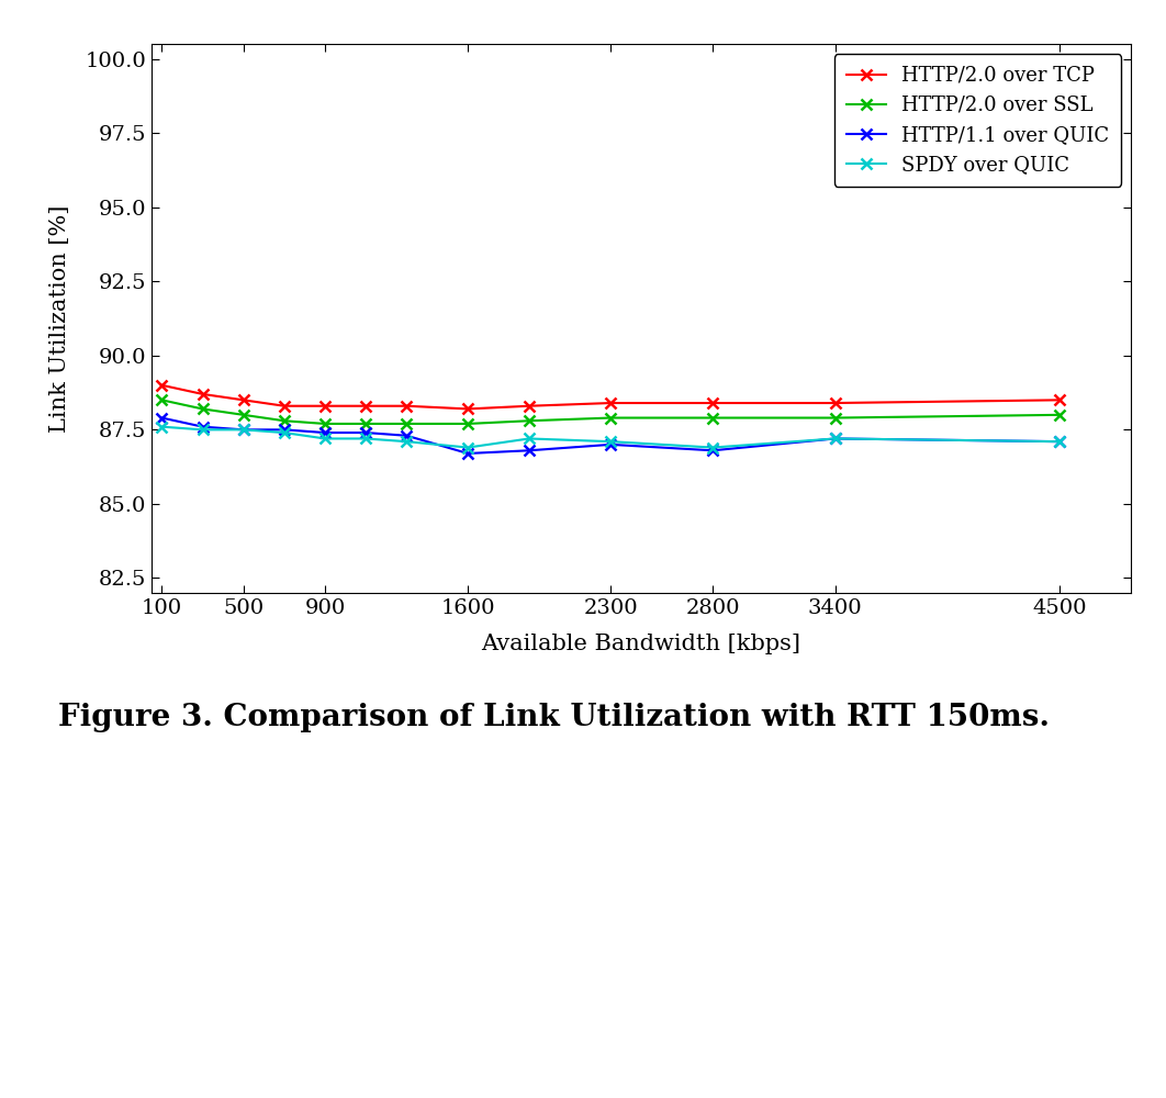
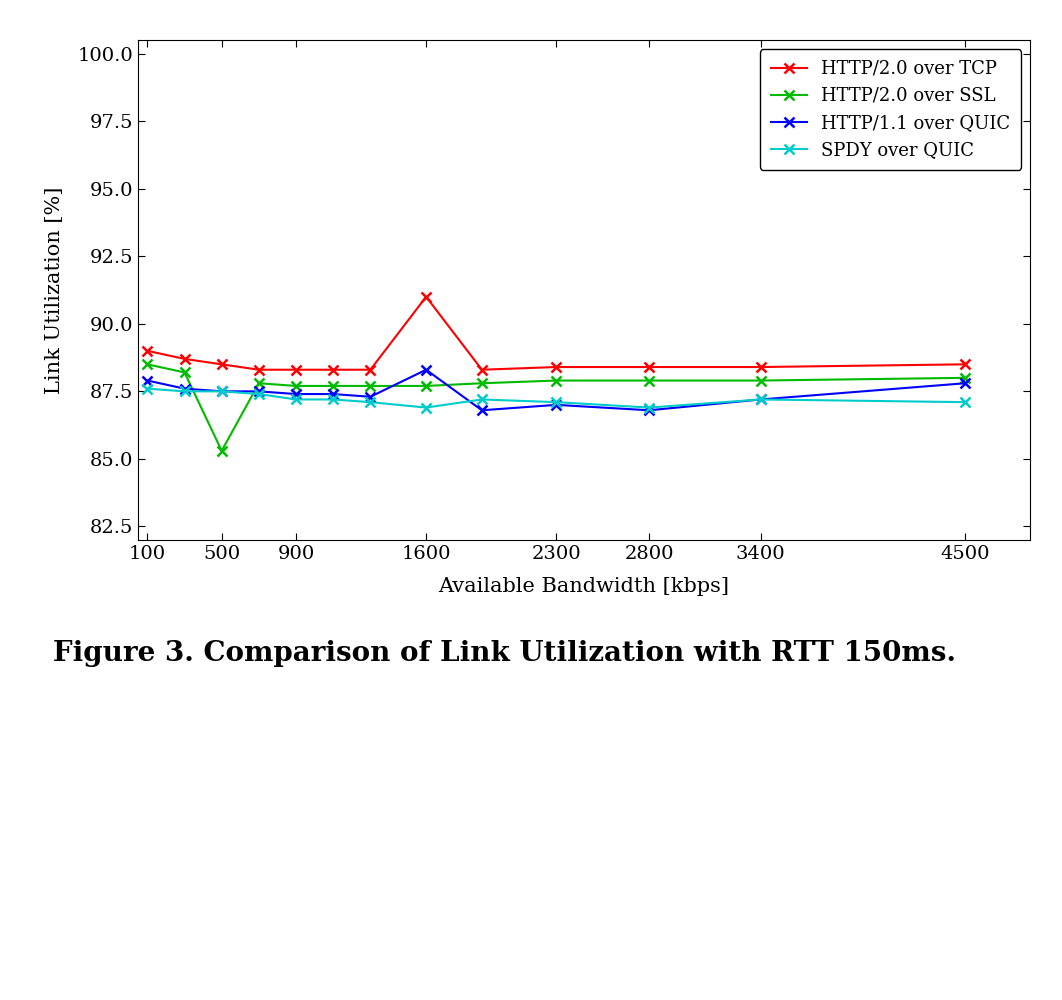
HTTP/2.0 over SSL/500: 88.0 -> 85.3
HTTP/2.0 over TCP/1600: 88.2 -> 91.0
HTTP/1.1 over QUIC/1600: 86.7 -> 88.3
HTTP/1.1 over QUIC/4500: 87.1 -> 87.8
